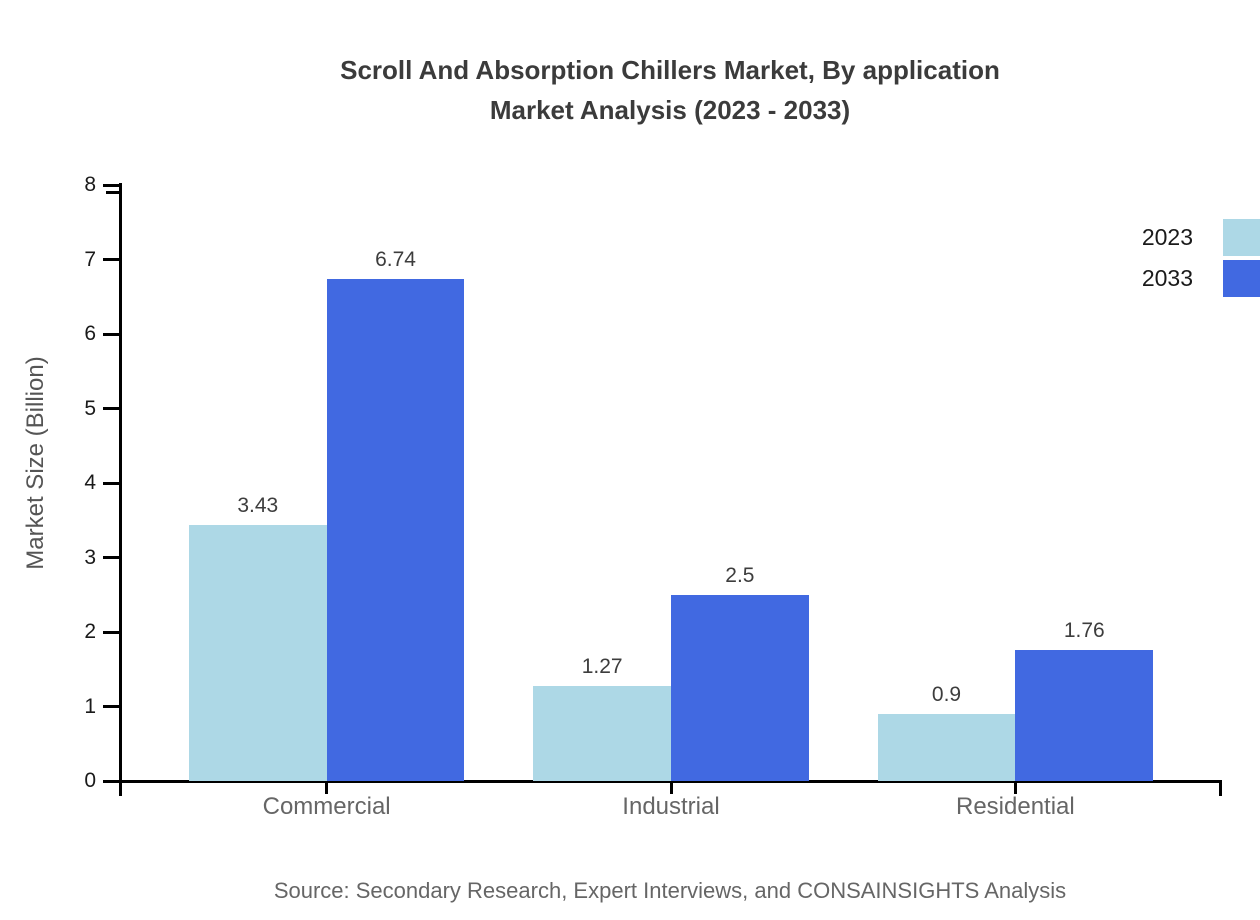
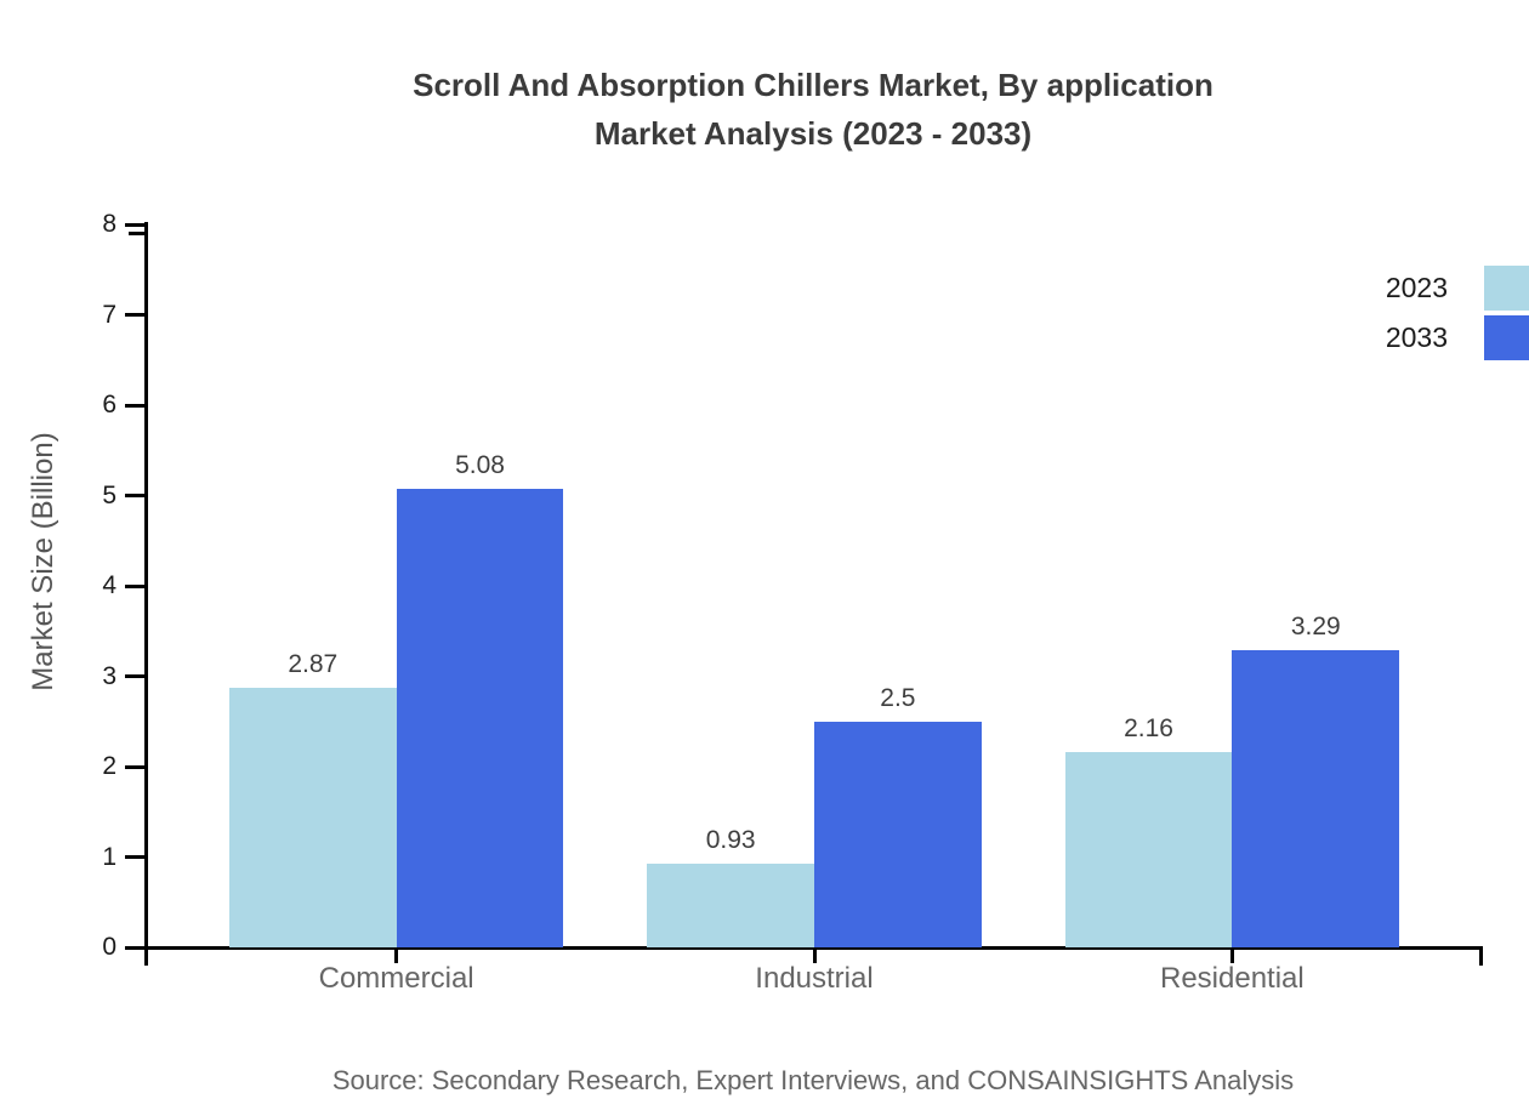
2023/Commercial: 3.43 -> 2.87
2033/Commercial: 6.74 -> 5.08
2023/Industrial: 1.27 -> 0.93
2023/Residential: 0.9 -> 2.16
2033/Residential: 1.76 -> 3.29
